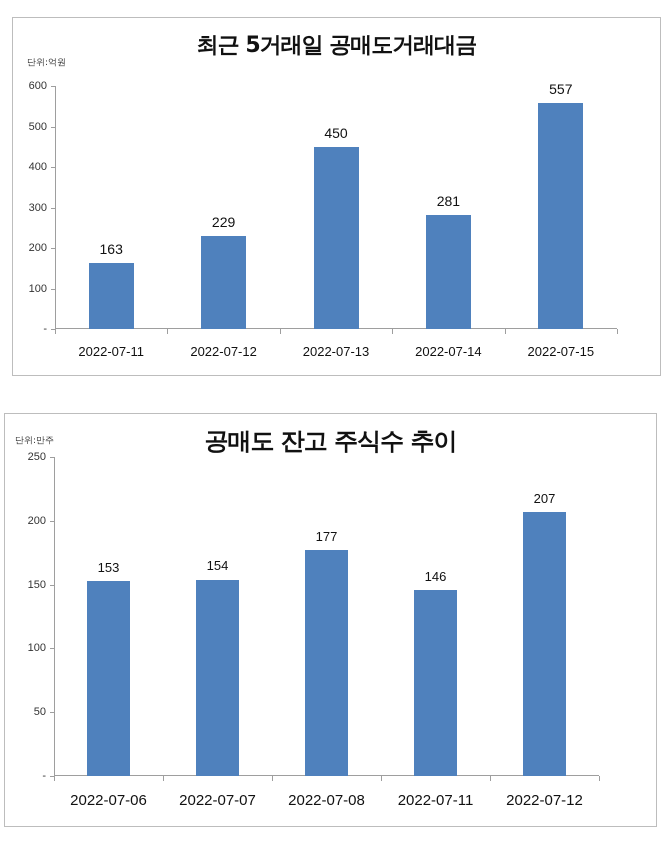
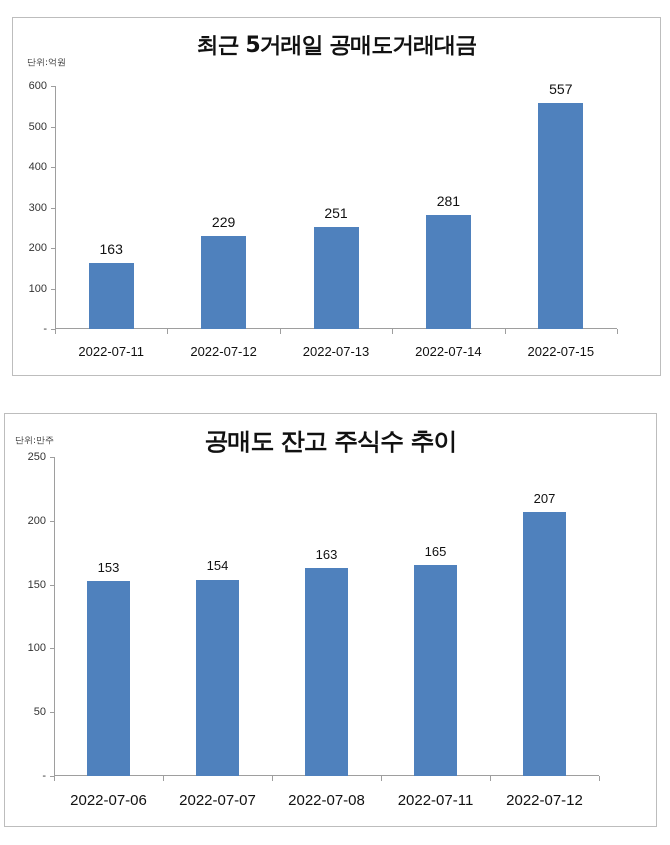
최근 5거래일 공매도거래대금/2022-07-13: 450 -> 251
공매도 잔고 주식수 추이/2022-07-08: 177 -> 163
공매도 잔고 주식수 추이/2022-07-11: 146 -> 165
